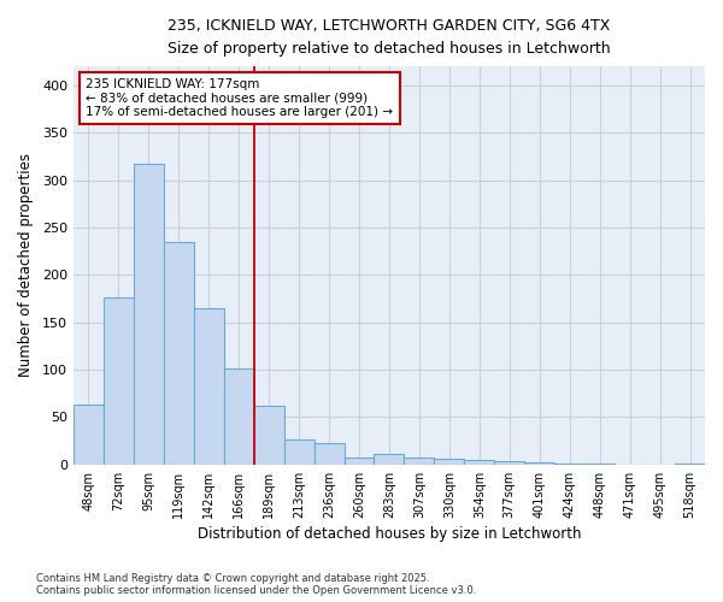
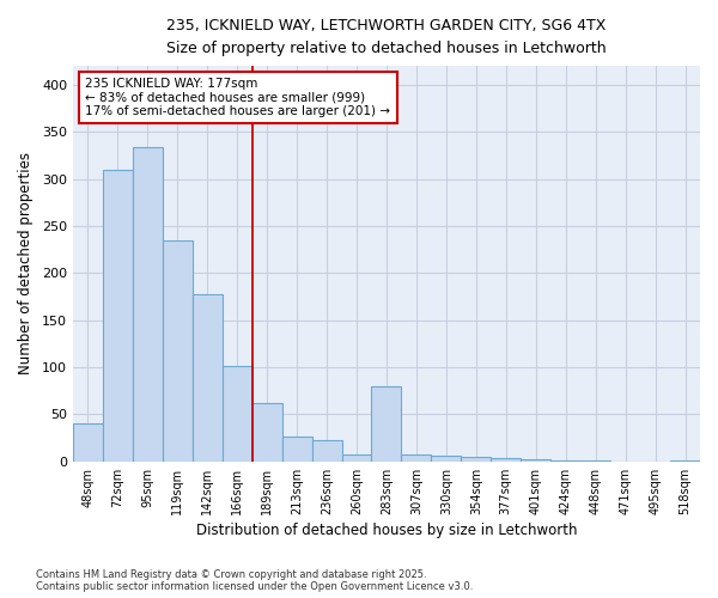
48sqm: 63 -> 40
72sqm: 176 -> 310
95sqm: 317 -> 334
142sqm: 165 -> 178
283sqm: 11 -> 80
